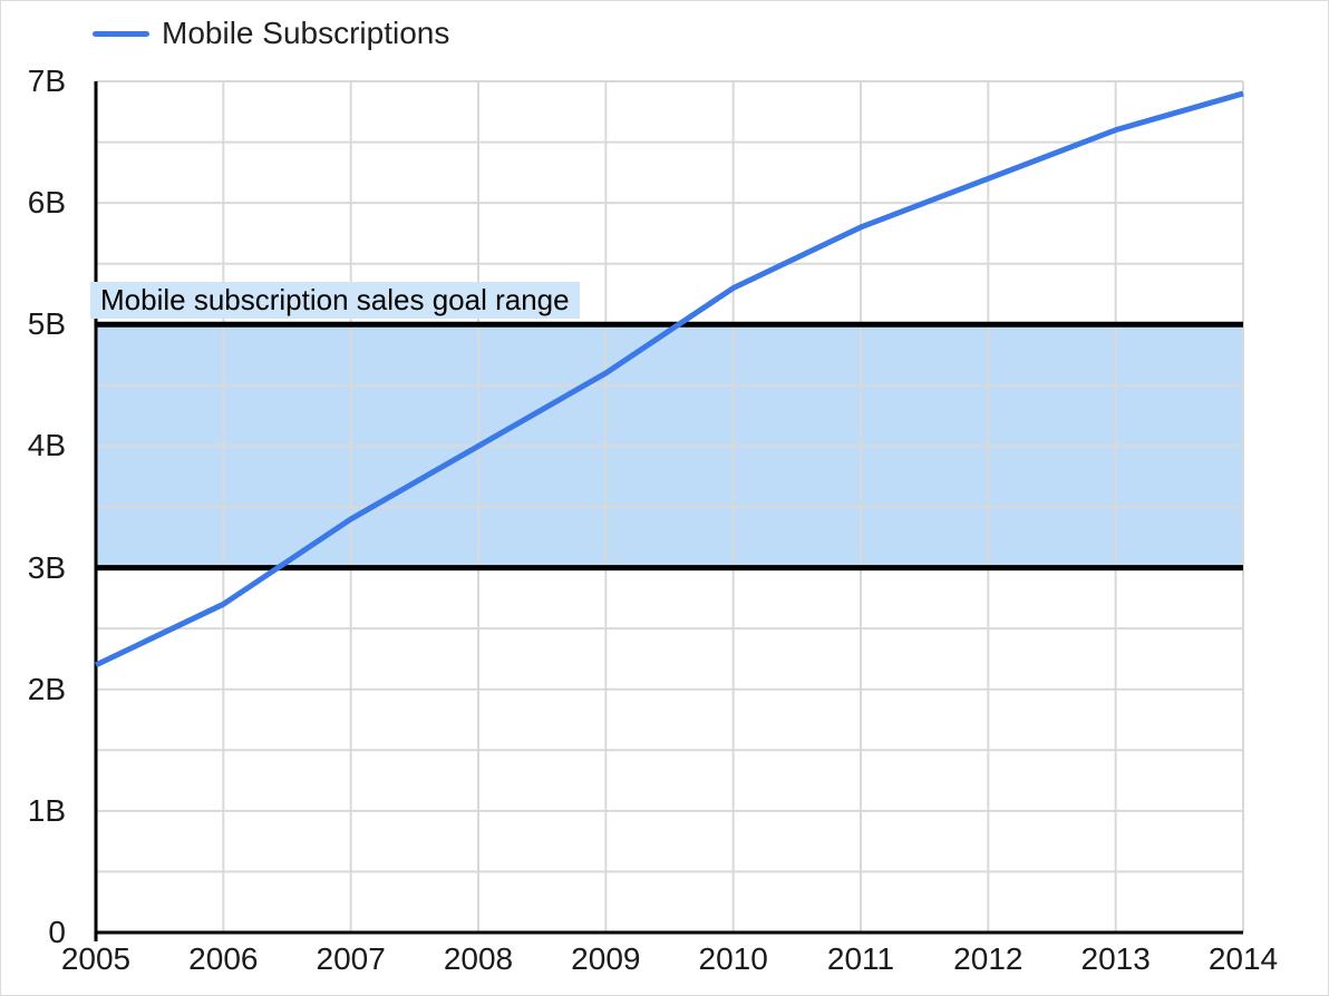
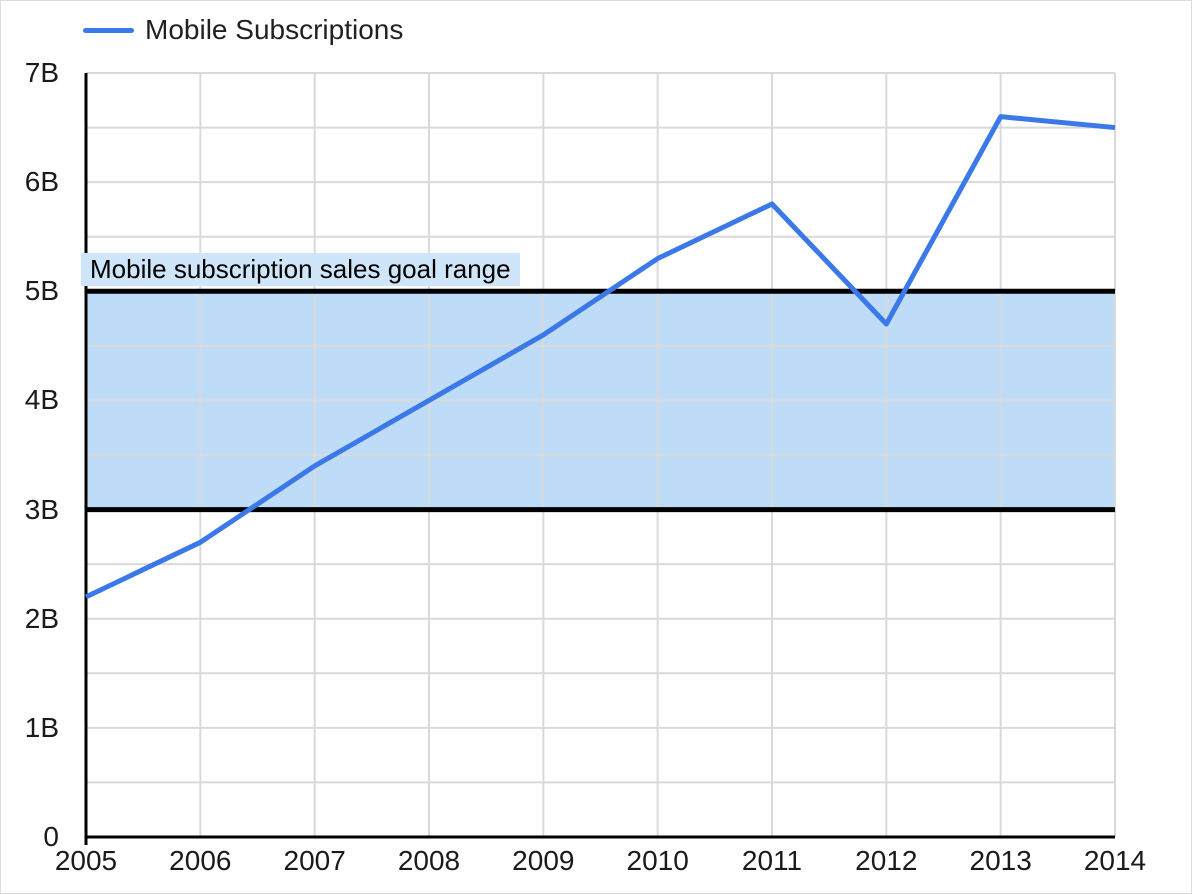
2012: 6.2B -> 4.7B
2014: 6.9B -> 6.5B
